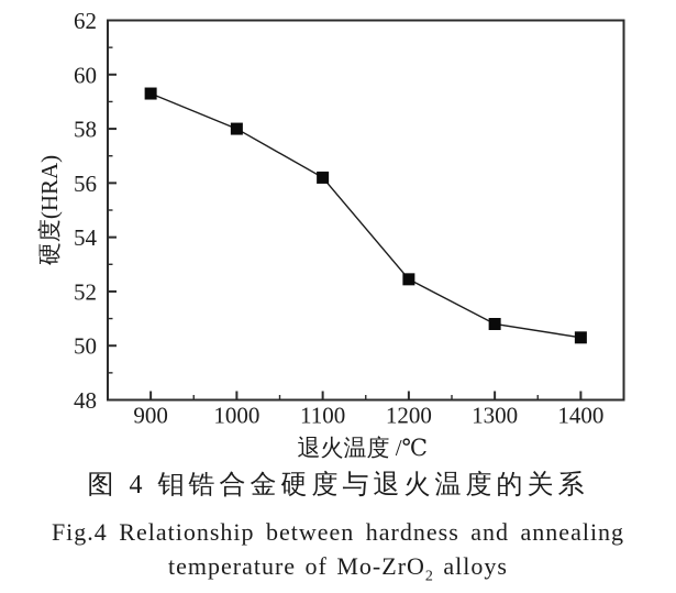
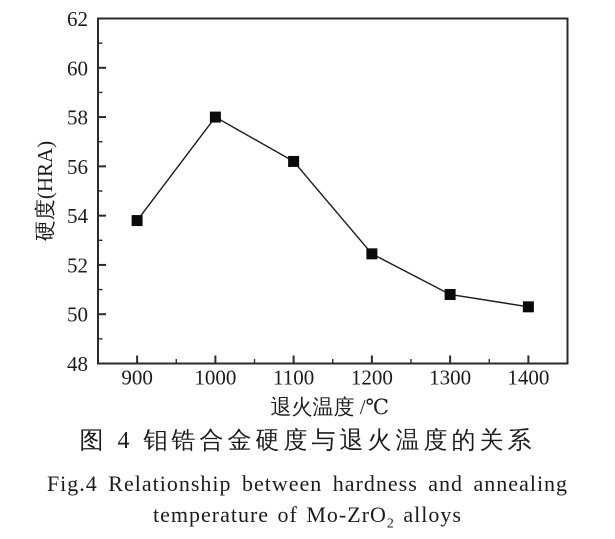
900: 59.3 -> 53.8
